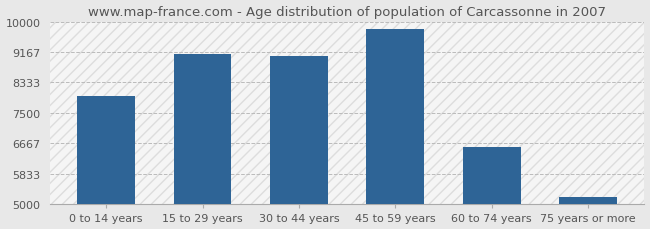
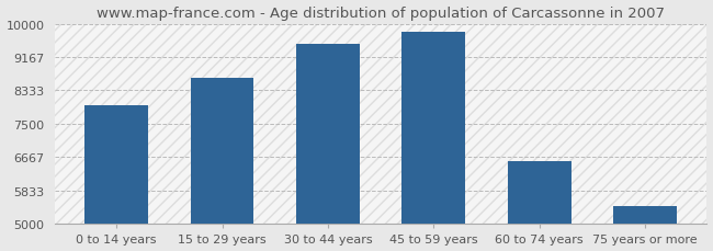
15 to 29 years: 9100 -> 8650
30 to 44 years: 9050 -> 9500
75 years or more: 5200 -> 5450
